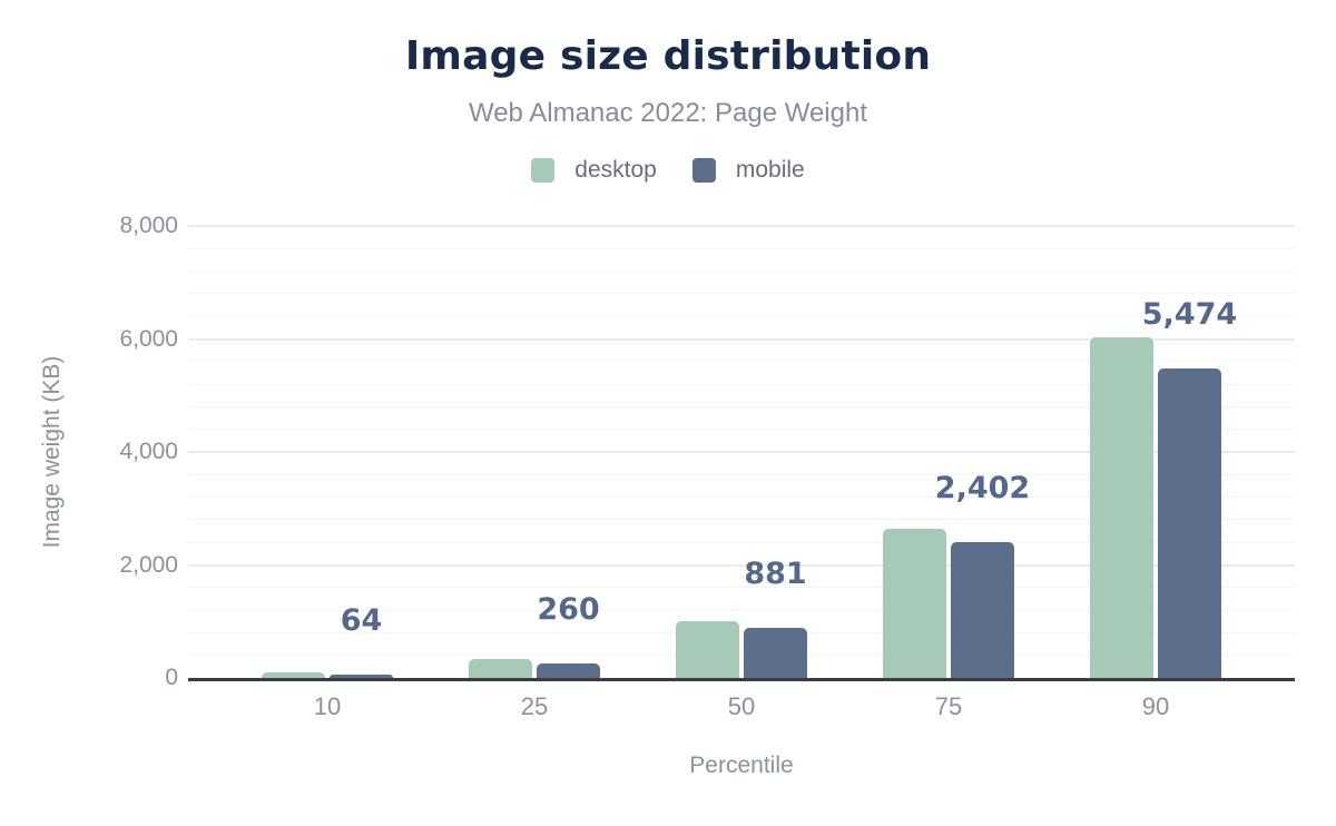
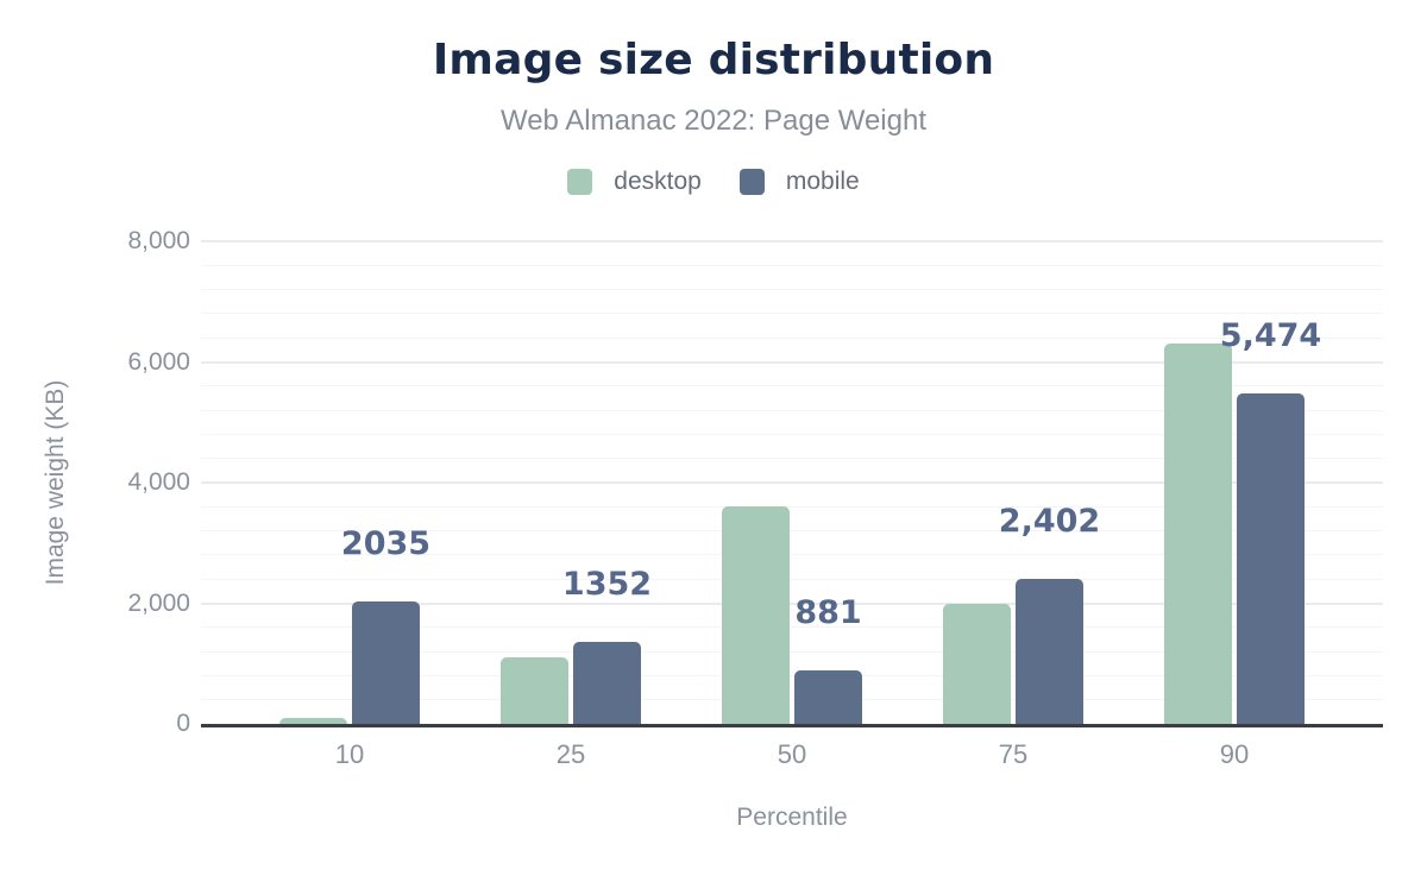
mobile/10: 64 -> 2035
desktop/25: 300 -> 1100
mobile/25: 260 -> 1352
desktop/50: 1000 -> 3600
desktop/75: 2600 -> 2000
desktop/90: 6000 -> 6300
